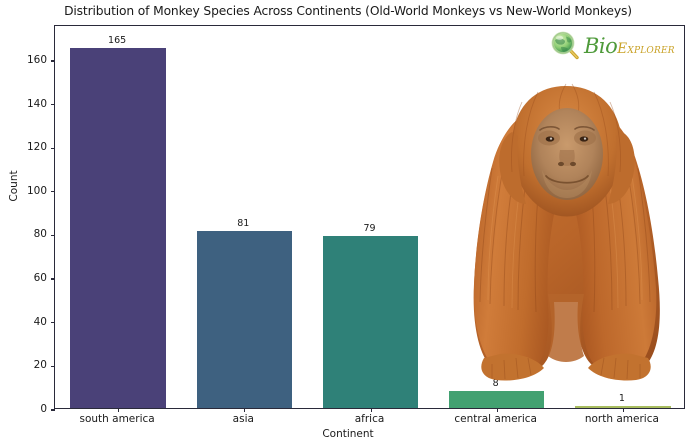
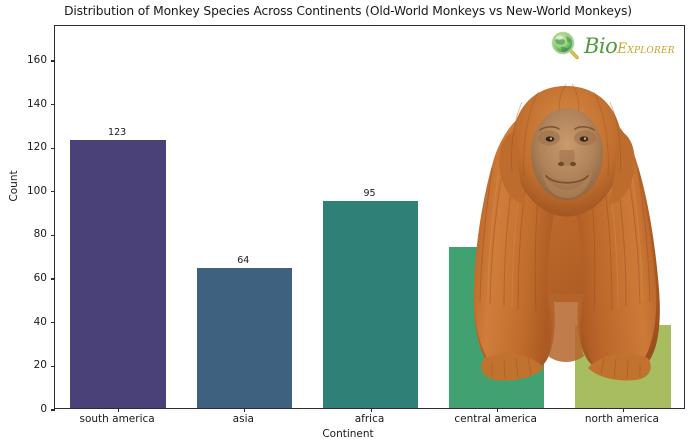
south america: 165 -> 123
asia: 81 -> 64
africa: 79 -> 95
central america: 8 -> 74
north america: 1 -> 38
